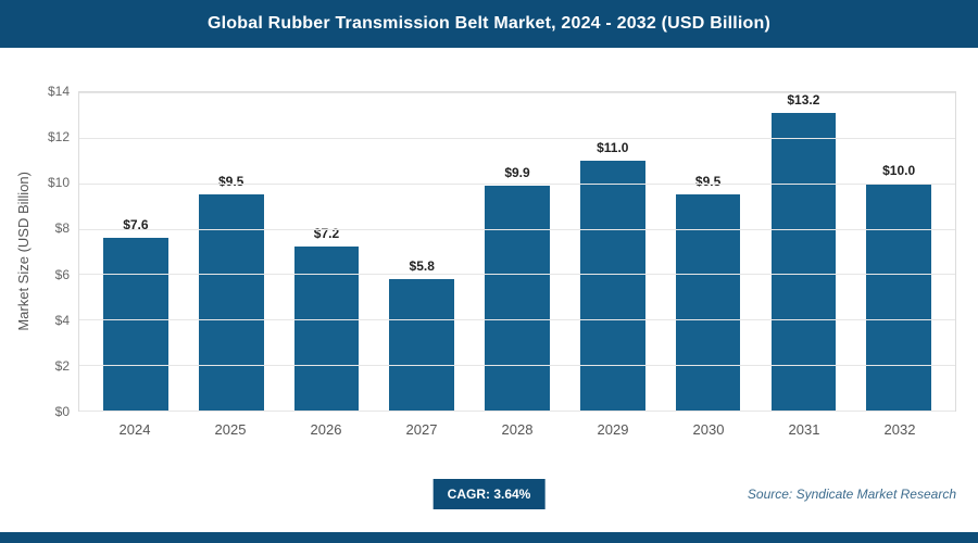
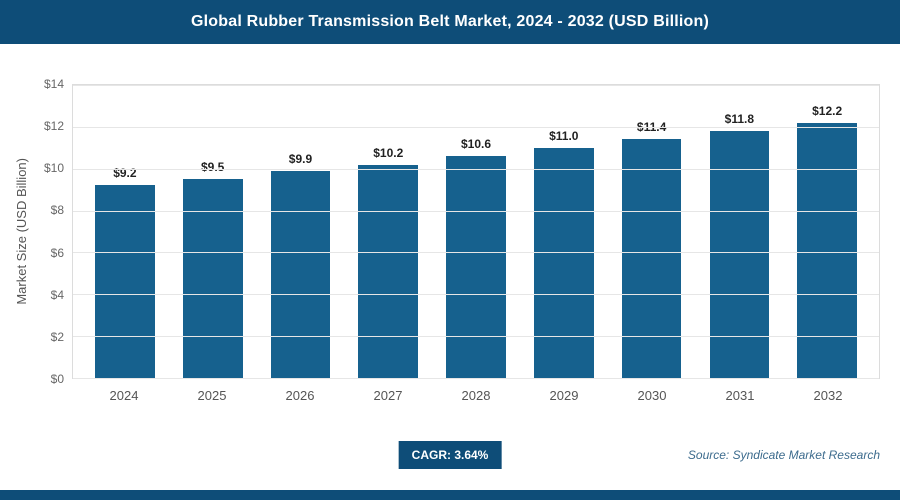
2024: $7.6 -> $9.2
2026: $7.2 -> $9.9
2027: $5.8 -> $10.2
2028: $9.9 -> $10.6
2030: $9.5 -> $11.4
2031: $13.2 -> $11.8
2032: $10.0 -> $12.2
